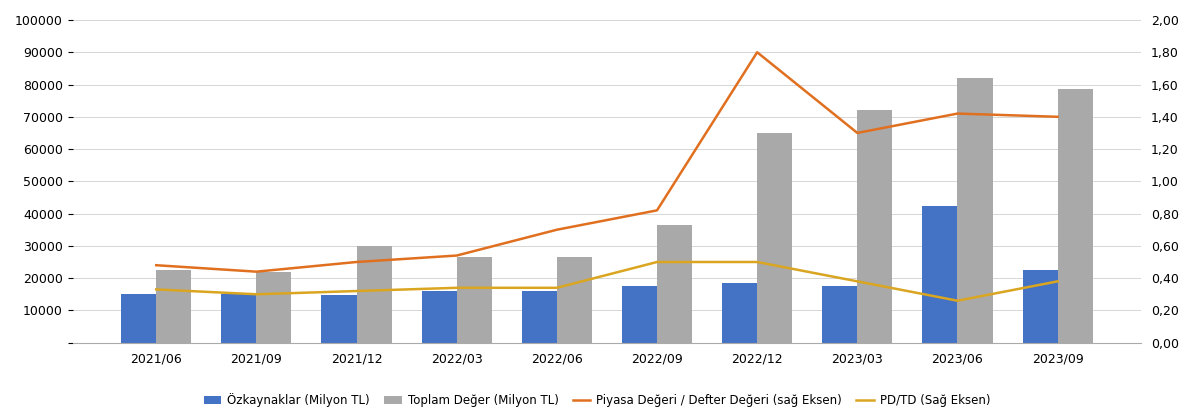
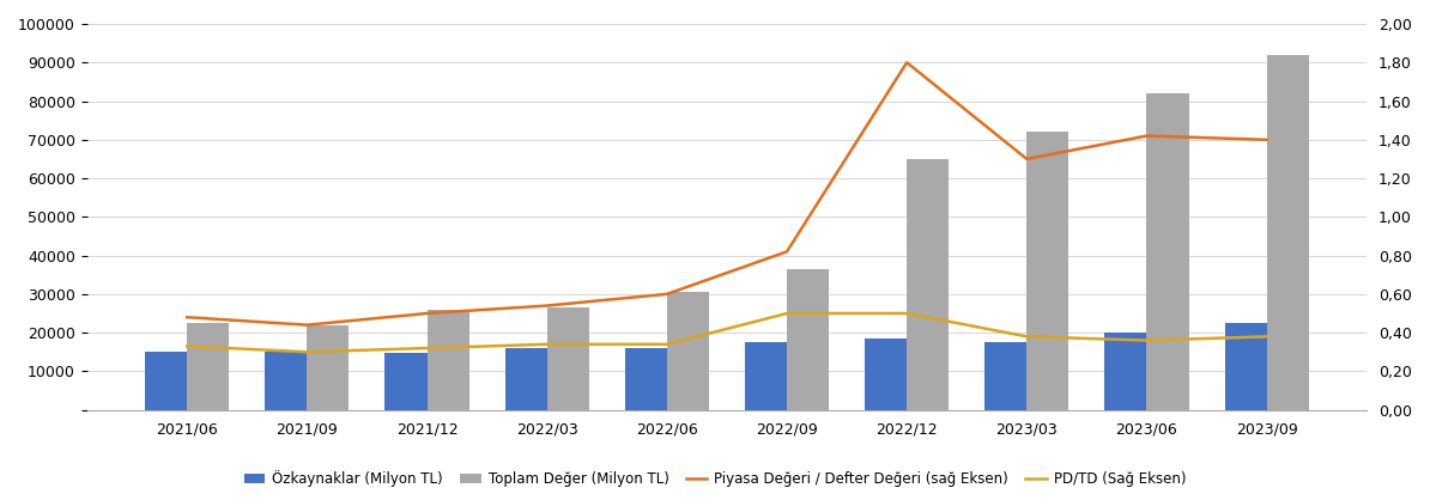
Toplam Değer (Milyon TL)/2021/12: 30000 -> 26000
Piyasa Değeri / Defter Değeri (sağ Eksen)/2022/06: 0,70 -> 0,60
Toplam Değer (Milyon TL)/2022/06: 26500 -> 30500
Özkaynaklar (Milyon TL)/2023/06: 42500 -> 20000
PD/TD (Sağ Eksen)/2023/06: 0,26 -> 0,36
Toplam Değer (Milyon TL)/2023/09: 78500 -> 92000
